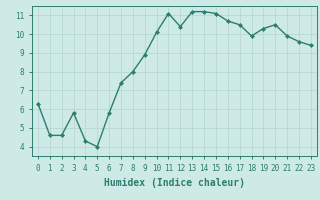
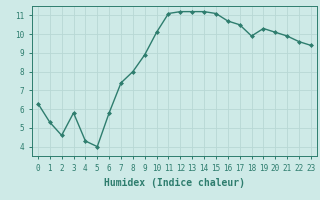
1: 4.6 -> 5.3
12: 10.4 -> 11.2
20: 10.5 -> 10.1
